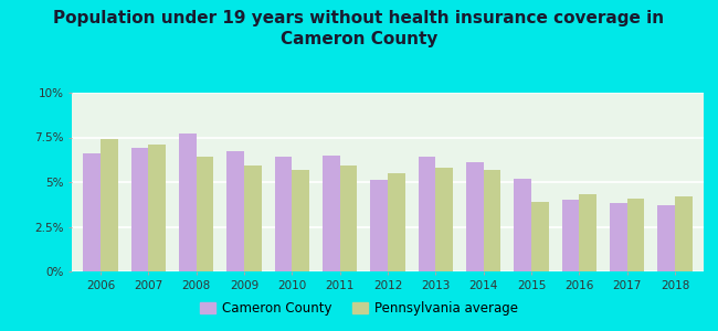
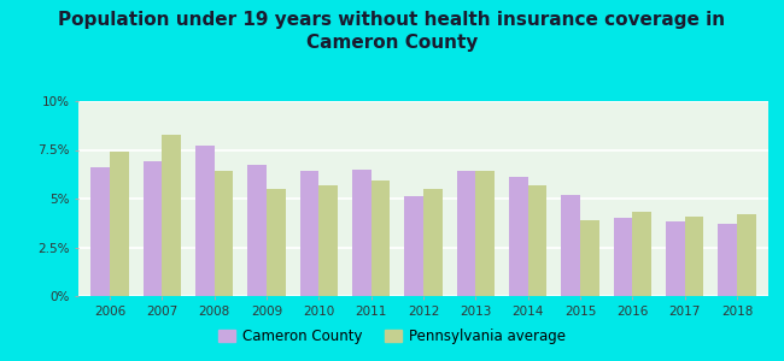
Pennsylvania average/2007: 7.1% -> 8.3%
Pennsylvania average/2009: 5.9% -> 5.5%
Pennsylvania average/2013: 5.8% -> 6.4%
